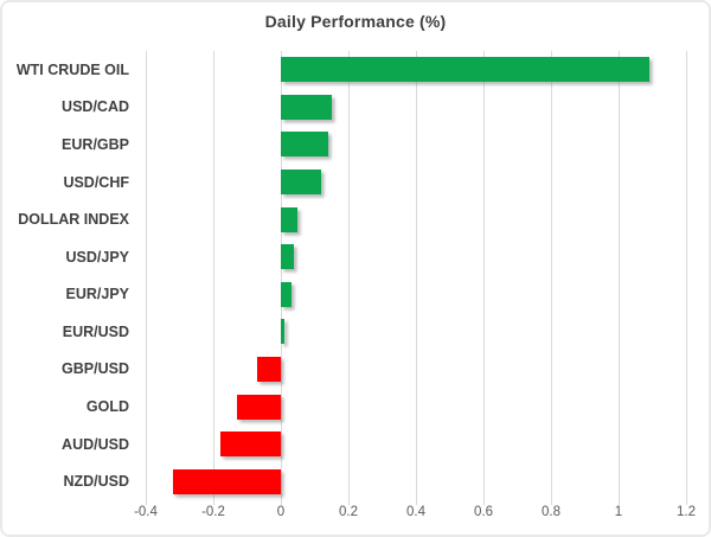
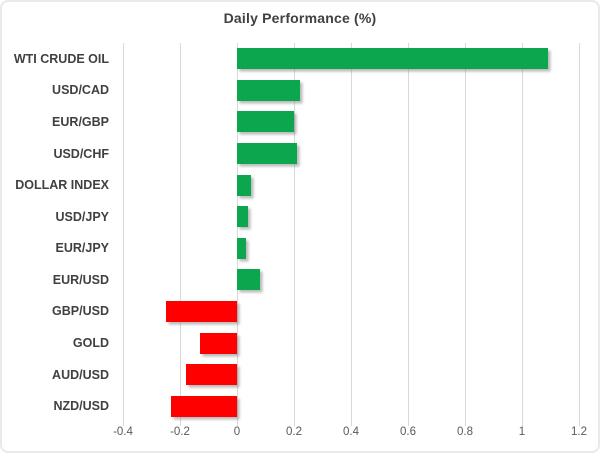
USD/CAD: 0.15 -> 0.22
EUR/GBP: 0.14 -> 0.20
USD/CHF: 0.12 -> 0.21
EUR/USD: 0.01 -> 0.08
GBP/USD: -0.07 -> -0.25
NZD/USD: -0.32 -> -0.23
